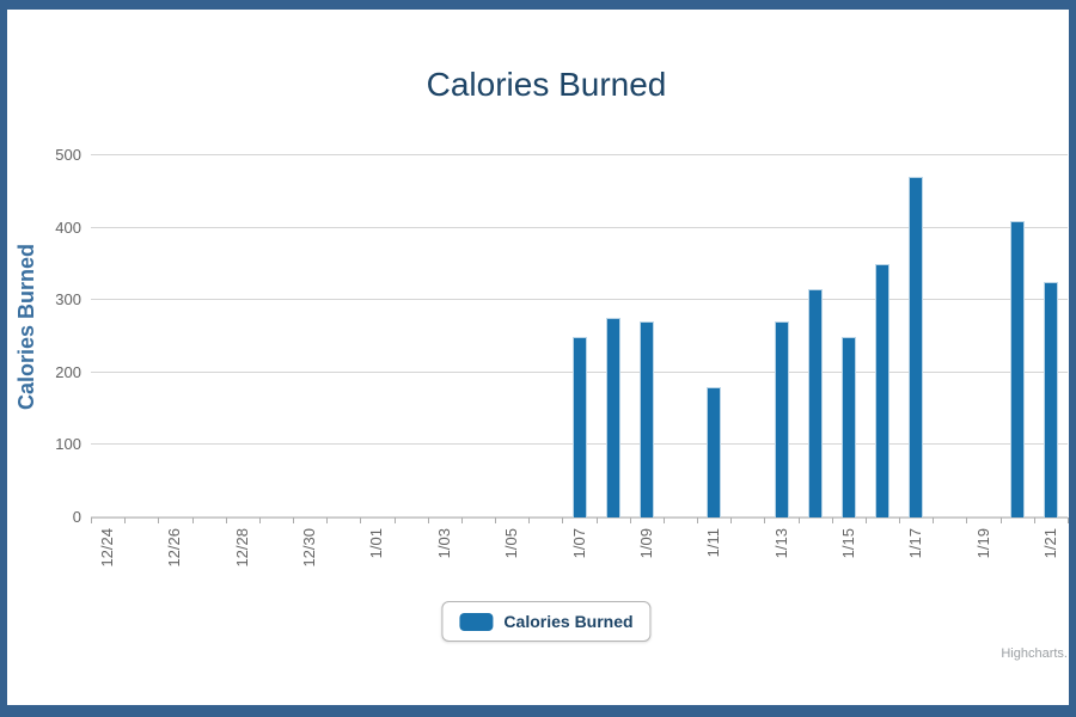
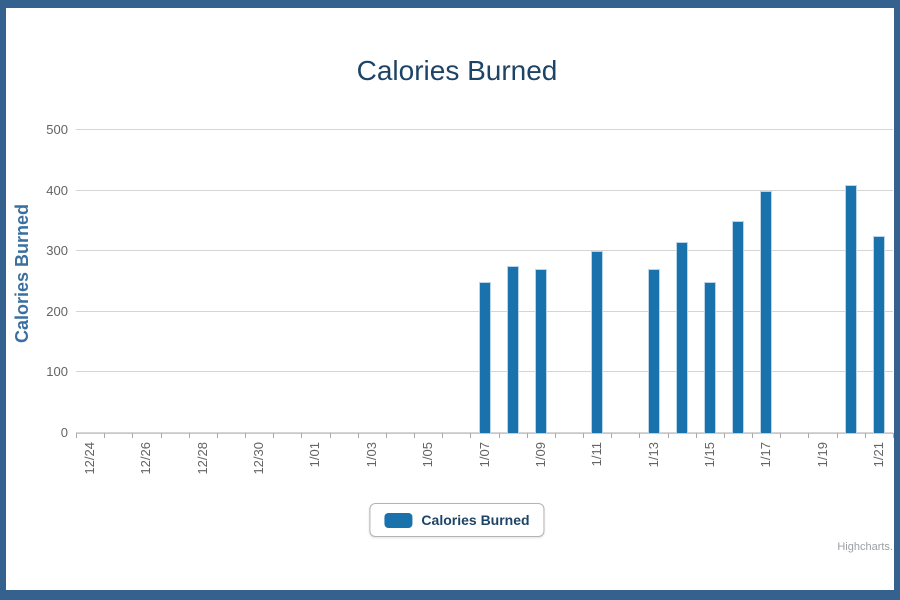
1/11: 180 -> 300
1/17: 470 -> 400
